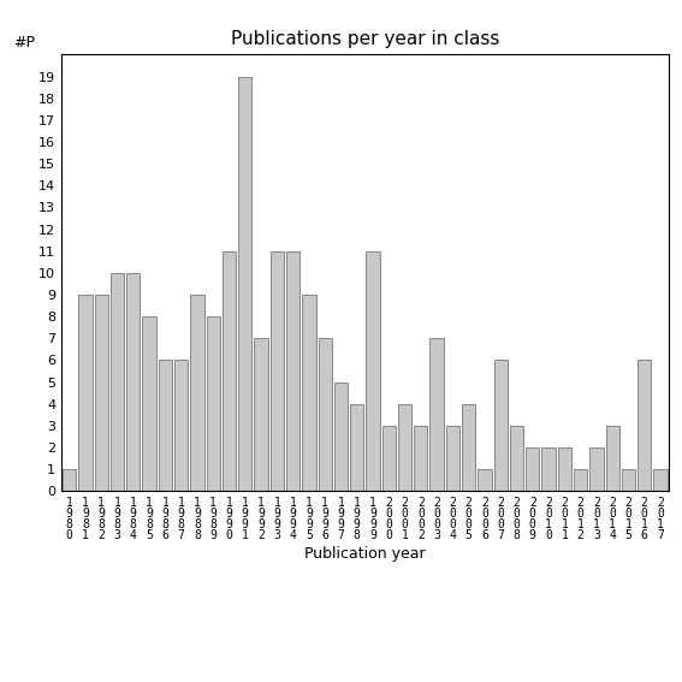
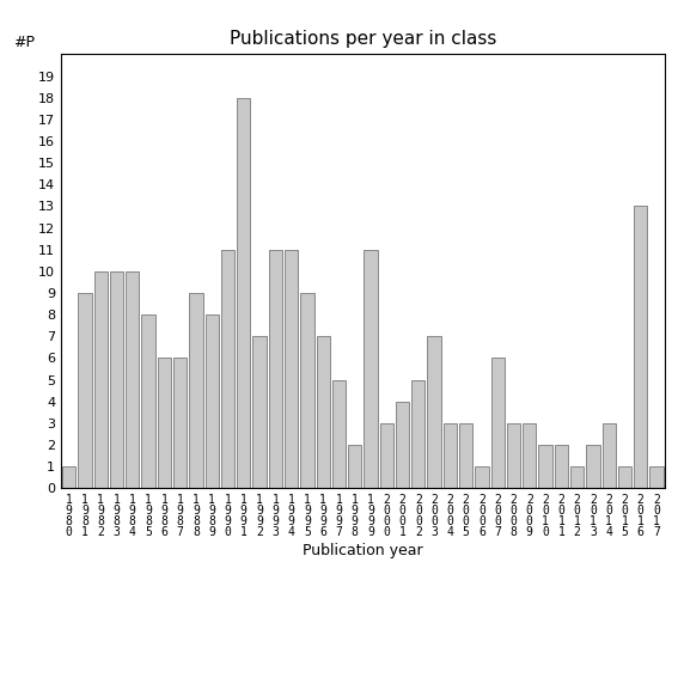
1 9 8 2: 9 -> 10
1 9 9 1: 19 -> 18
1 9 9 8: 4 -> 2
2 0 0 2: 3 -> 5
2 0 0 5: 4 -> 3
2 0 0 9: 2 -> 3
2 0 1 6: 6 -> 13
